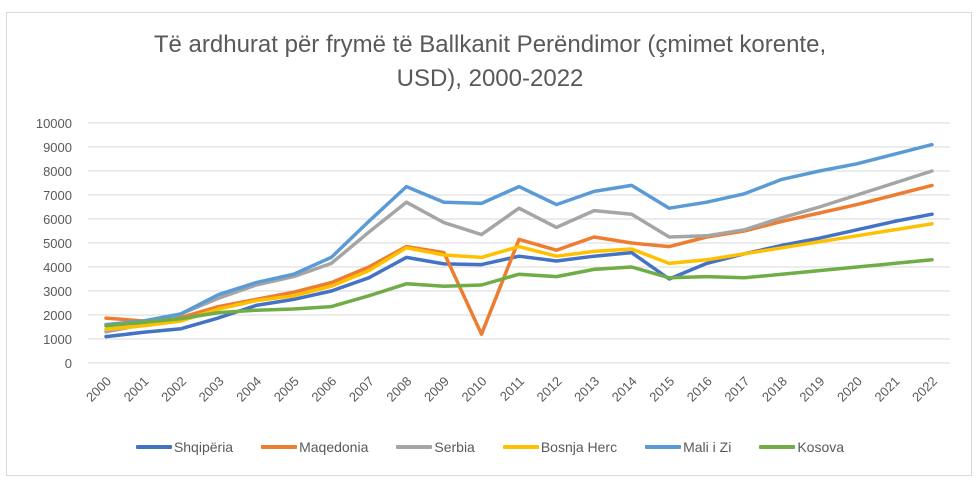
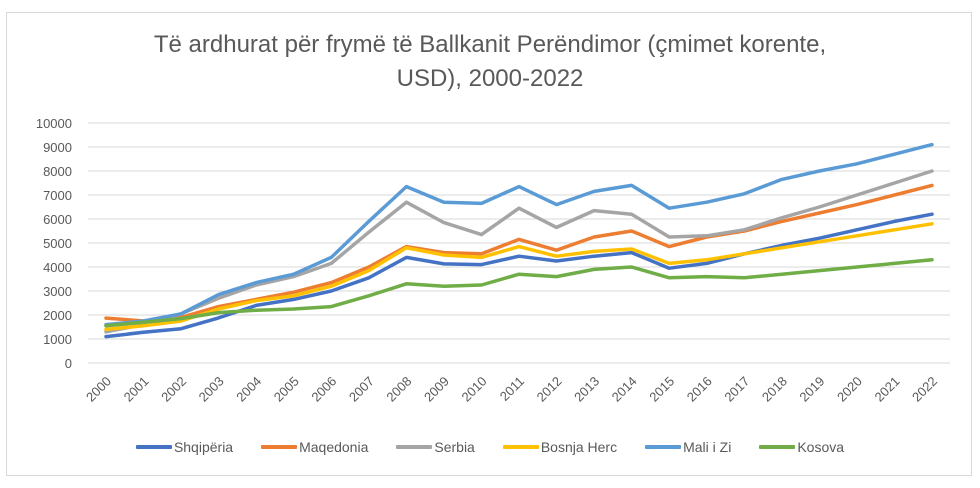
Maqedonia/2010: 1200 -> 4600
Maqedonia/2014: 5000 -> 5500
Shqipëria/2015: 3500 -> 4000
